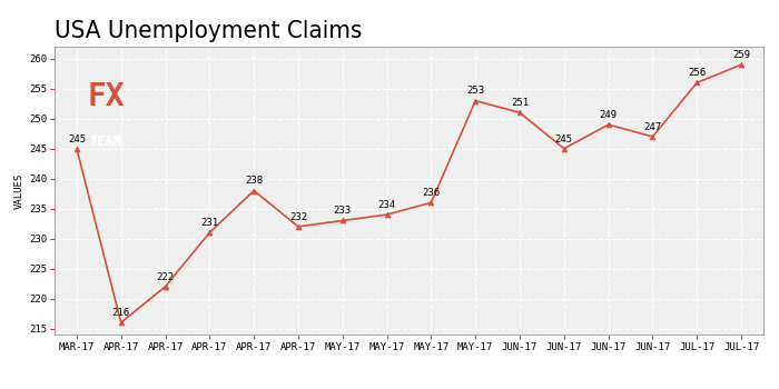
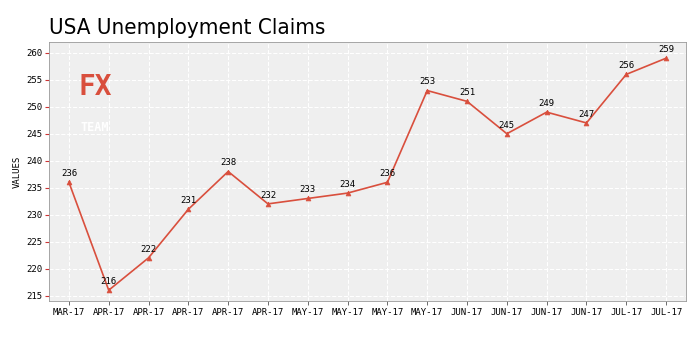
MAR-17: 245 -> 236
